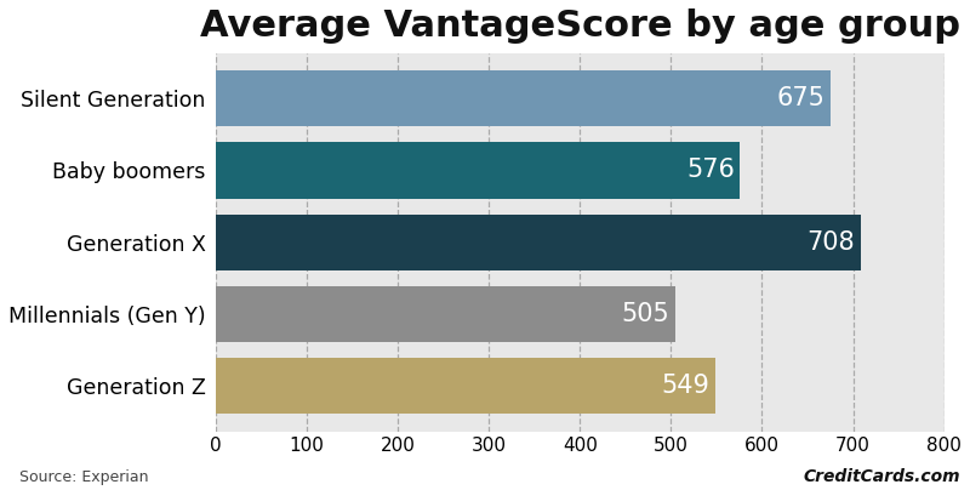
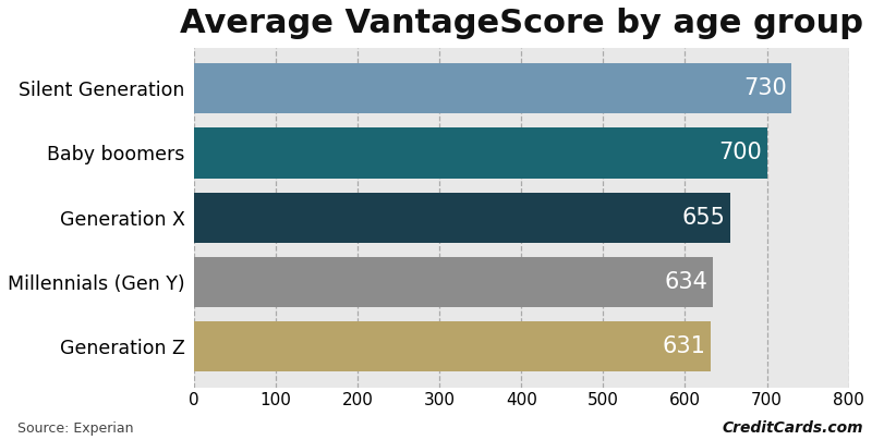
Silent Generation: 675 -> 730
Baby boomers: 576 -> 700
Generation X: 708 -> 655
Millennials (Gen Y): 505 -> 634
Generation Z: 549 -> 631
